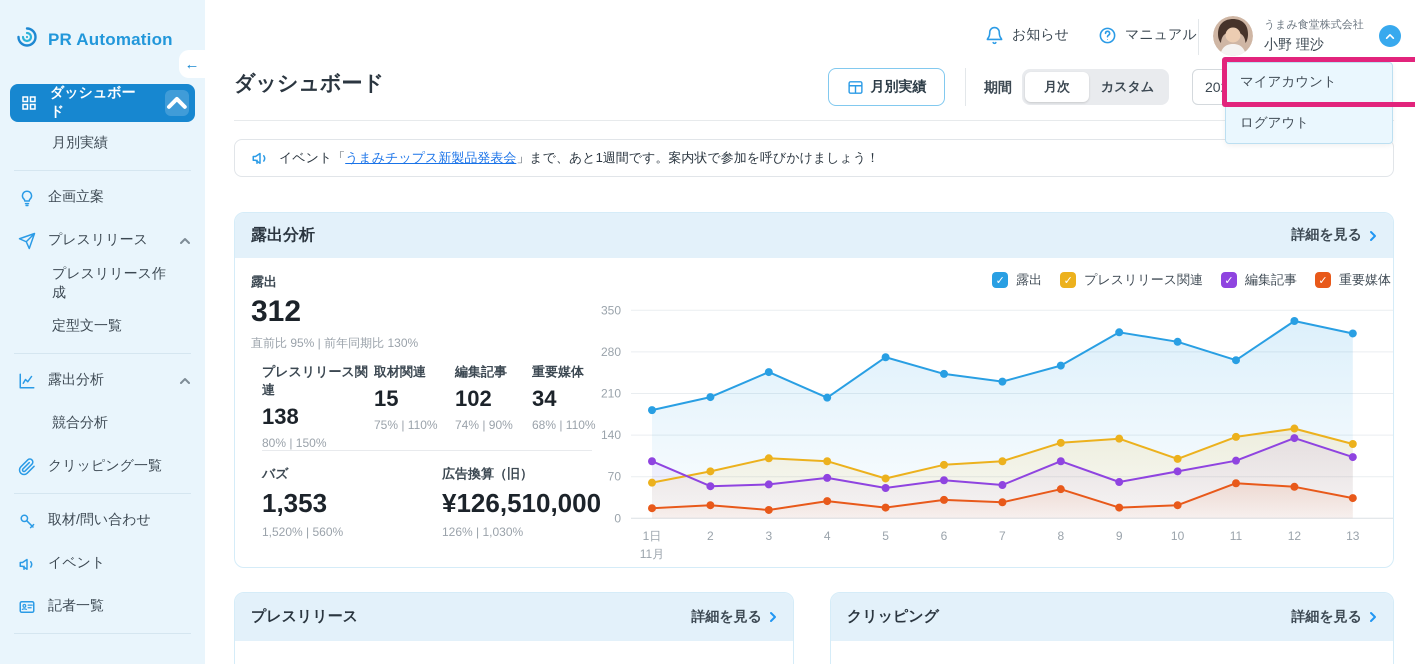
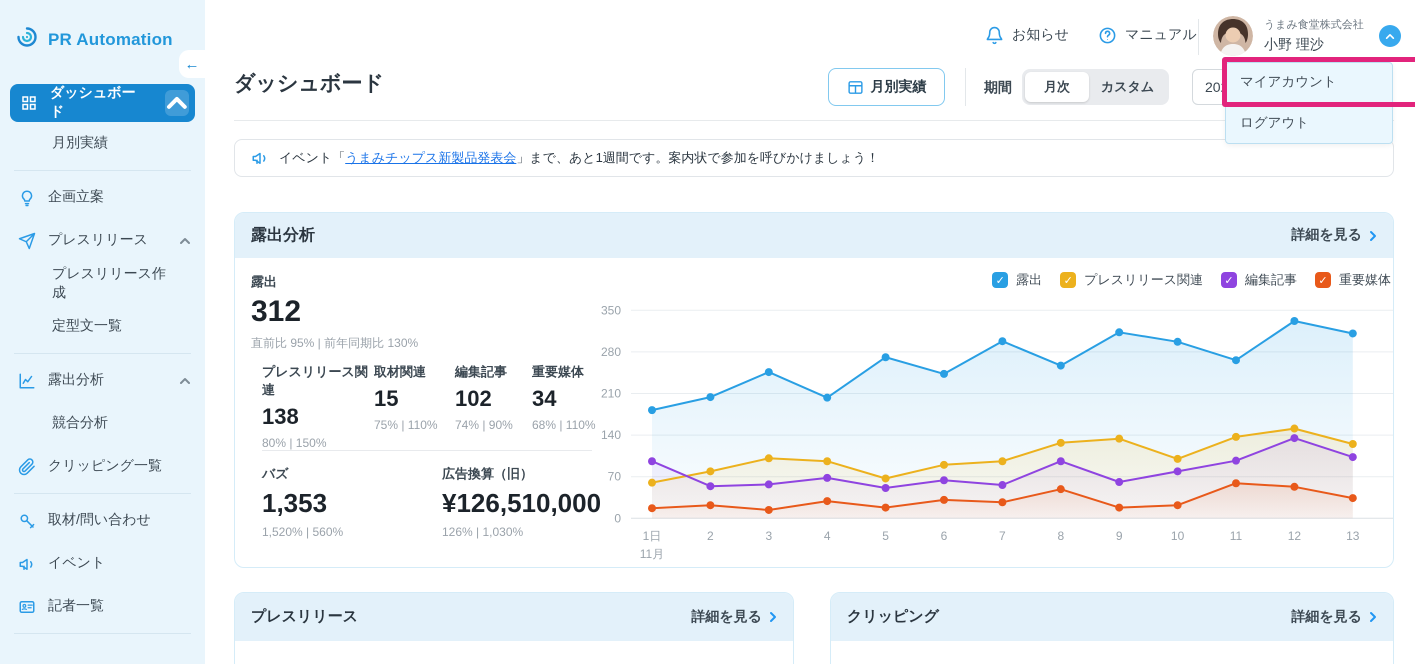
露出/7: 230 -> 300
